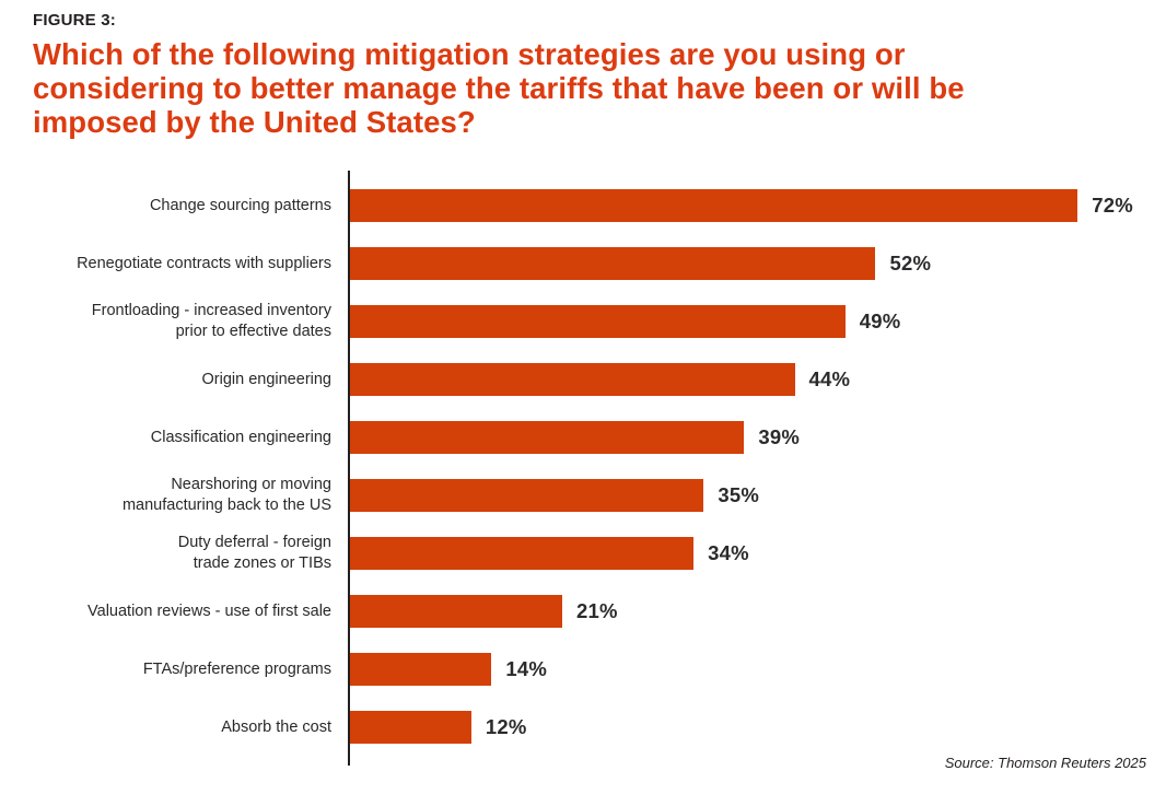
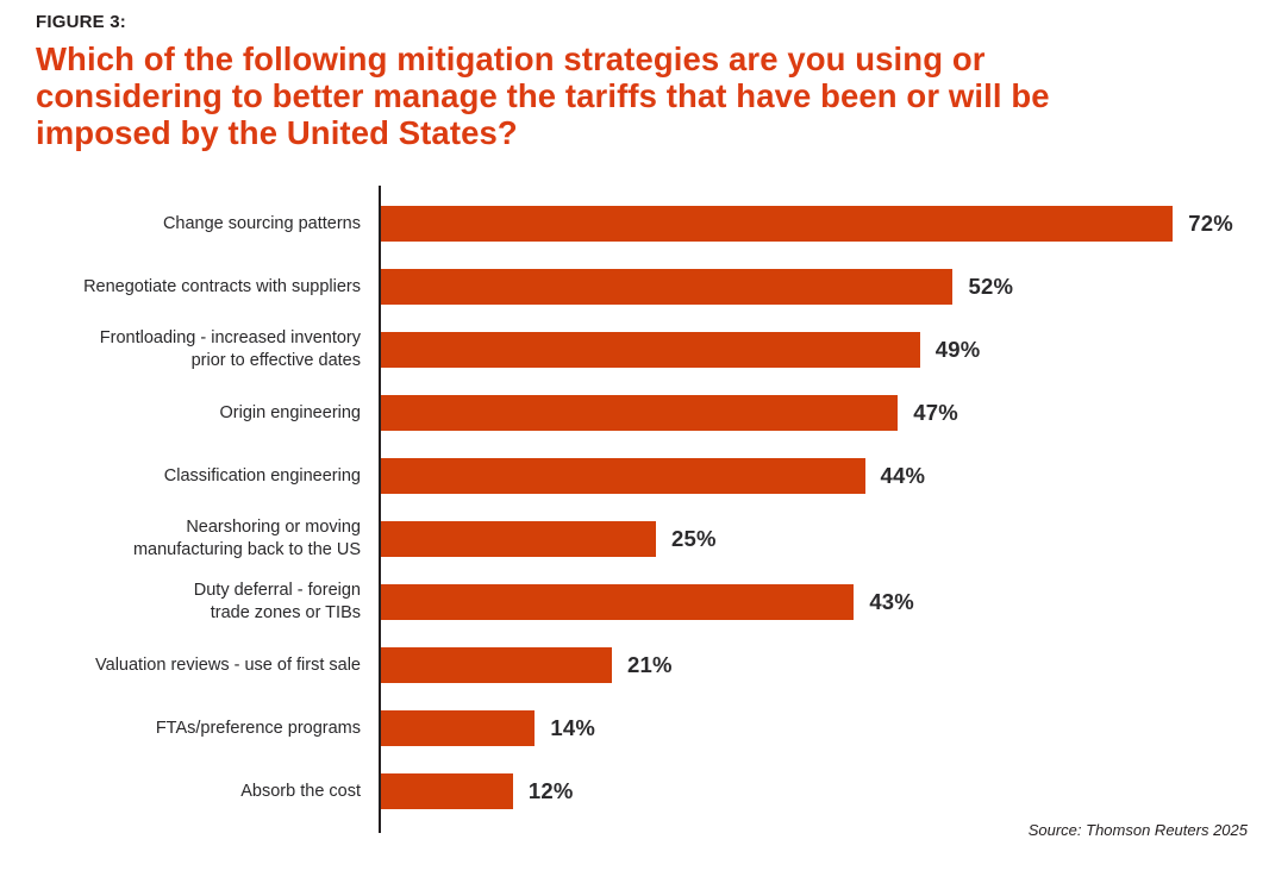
Origin engineering: 44% -> 47%
Classification engineering: 39% -> 44%
Nearshoring or moving manufacturing back to the US: 35% -> 25%
Duty deferral - foreign trade zones or TIBs: 34% -> 43%
